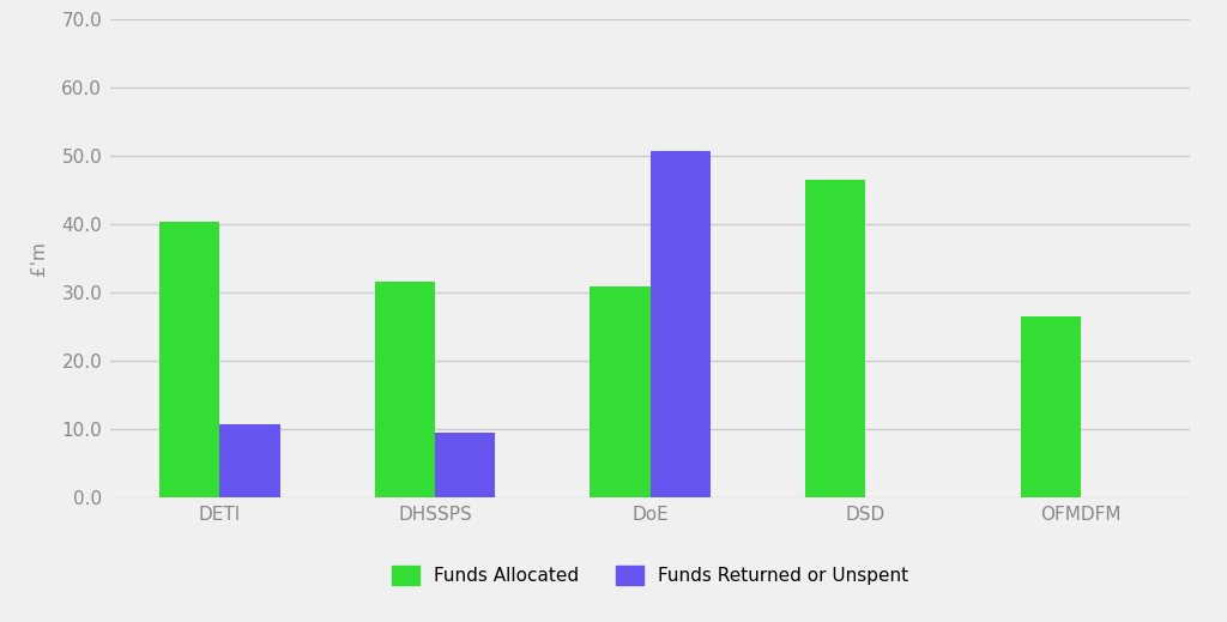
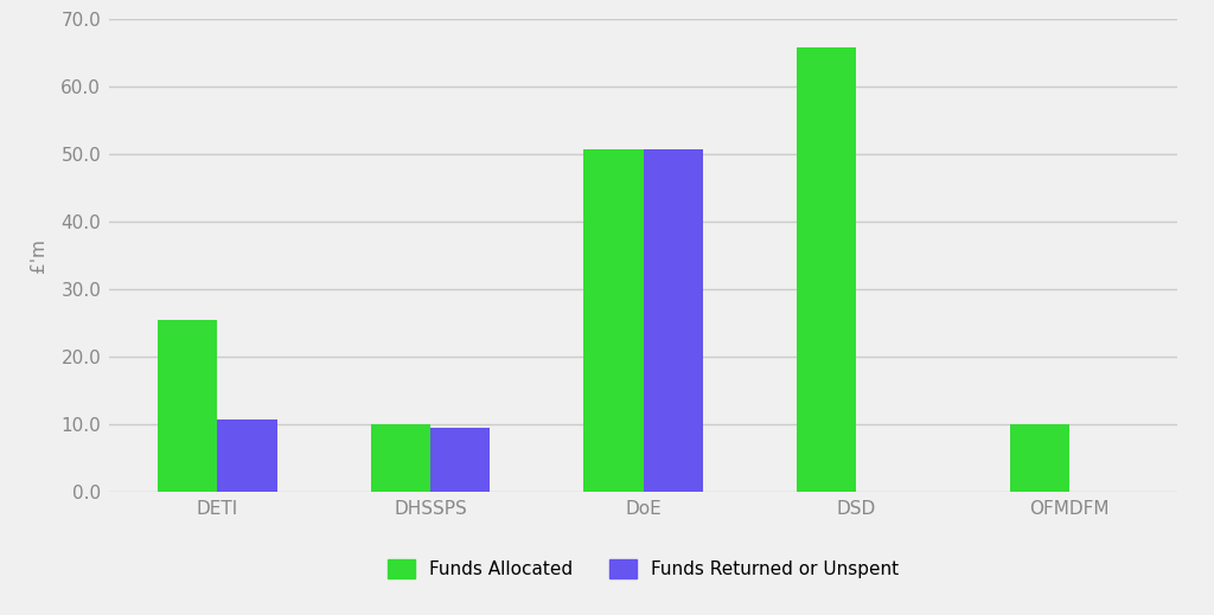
Funds Allocated/DETI: 40.4 -> 25.5
Funds Allocated/DHSSPS: 31.6 -> 10.0
Funds Allocated/DoE: 30.8 -> 50.7
Funds Allocated/DSD: 46.4 -> 65.8
Funds Allocated/OFMDFM: 26.4 -> 10.0
